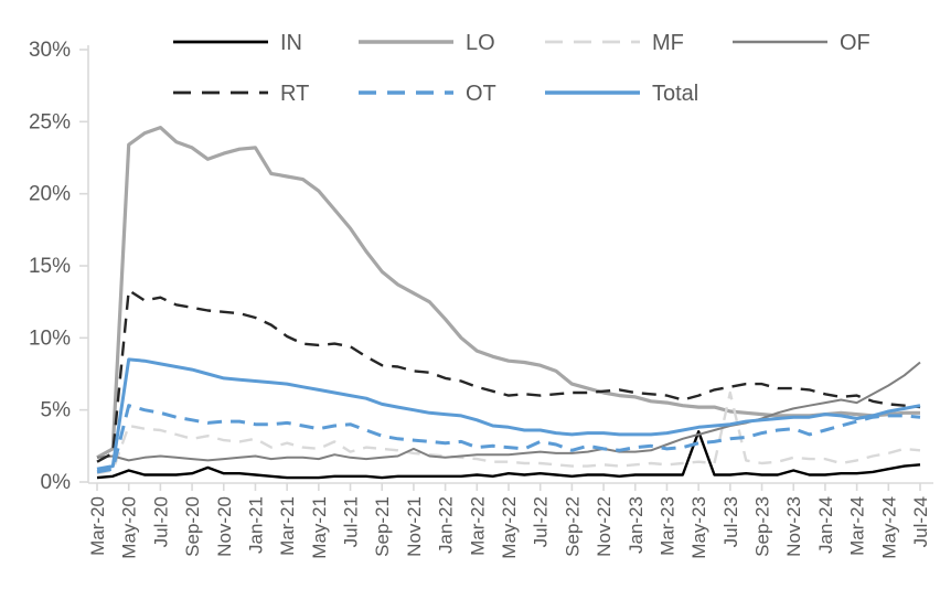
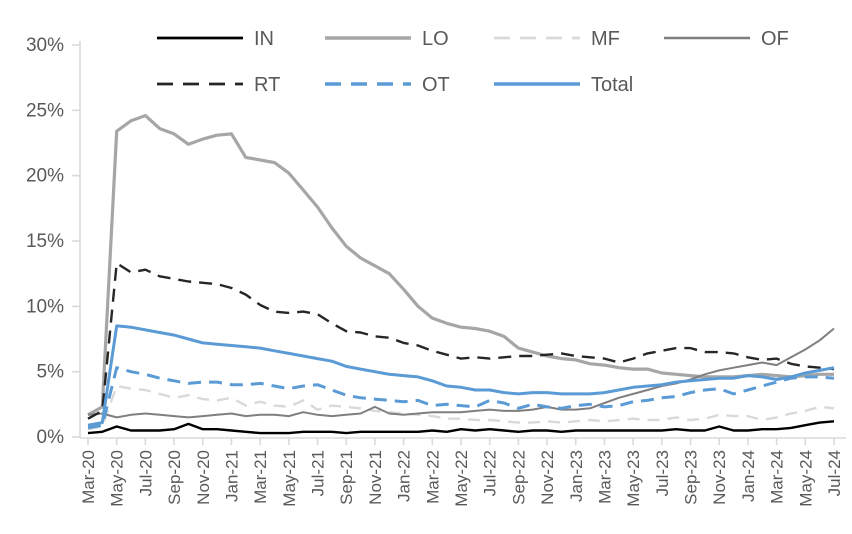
IN/May-23: 3.5% -> 0.5%
MF/Jul-23: 6.2% -> 1.3%
